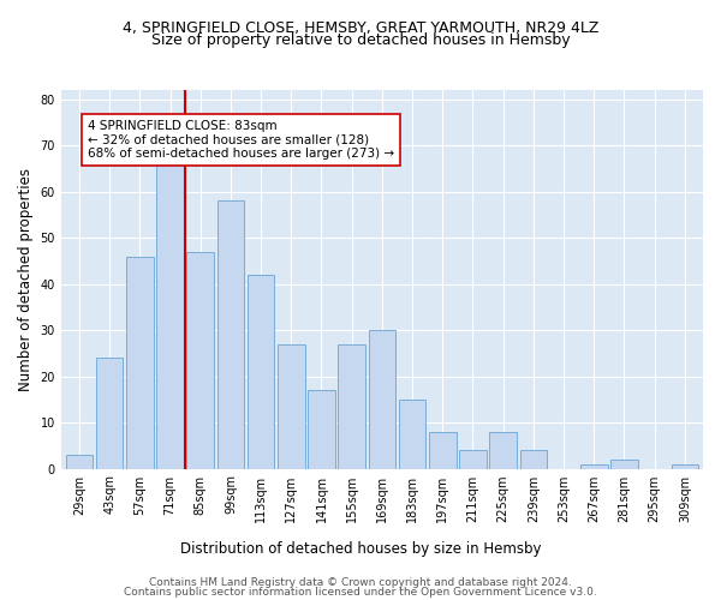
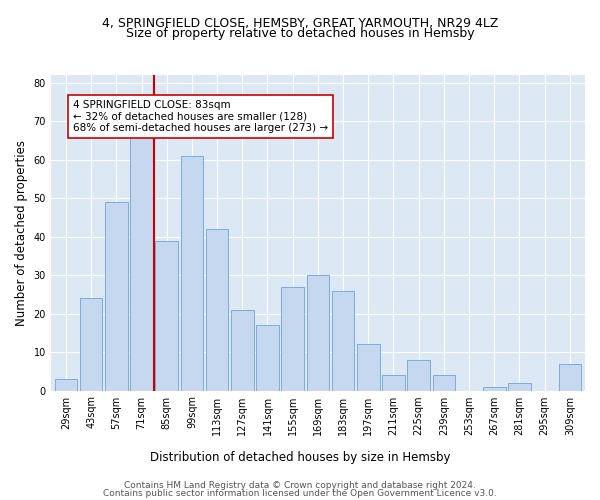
57sqm: 46 -> 49
85sqm: 47 -> 39
99sqm: 58 -> 61
127sqm: 27 -> 21
183sqm: 15 -> 26
197sqm: 8 -> 12
309sqm: 1 -> 7
